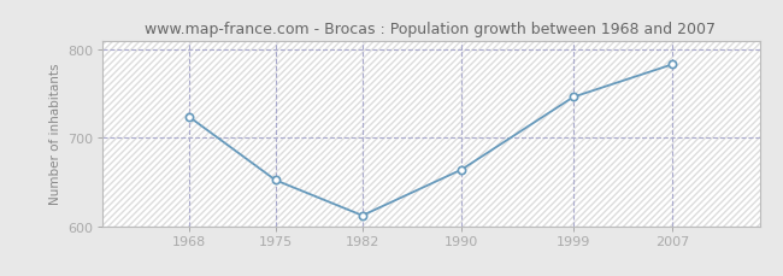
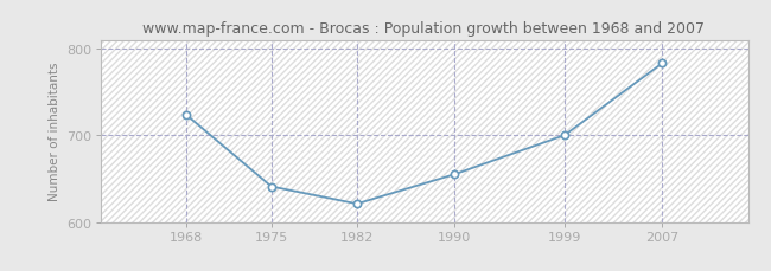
1975: 652 -> 641
1982: 612 -> 621
1990: 664 -> 655
1999: 746 -> 700
